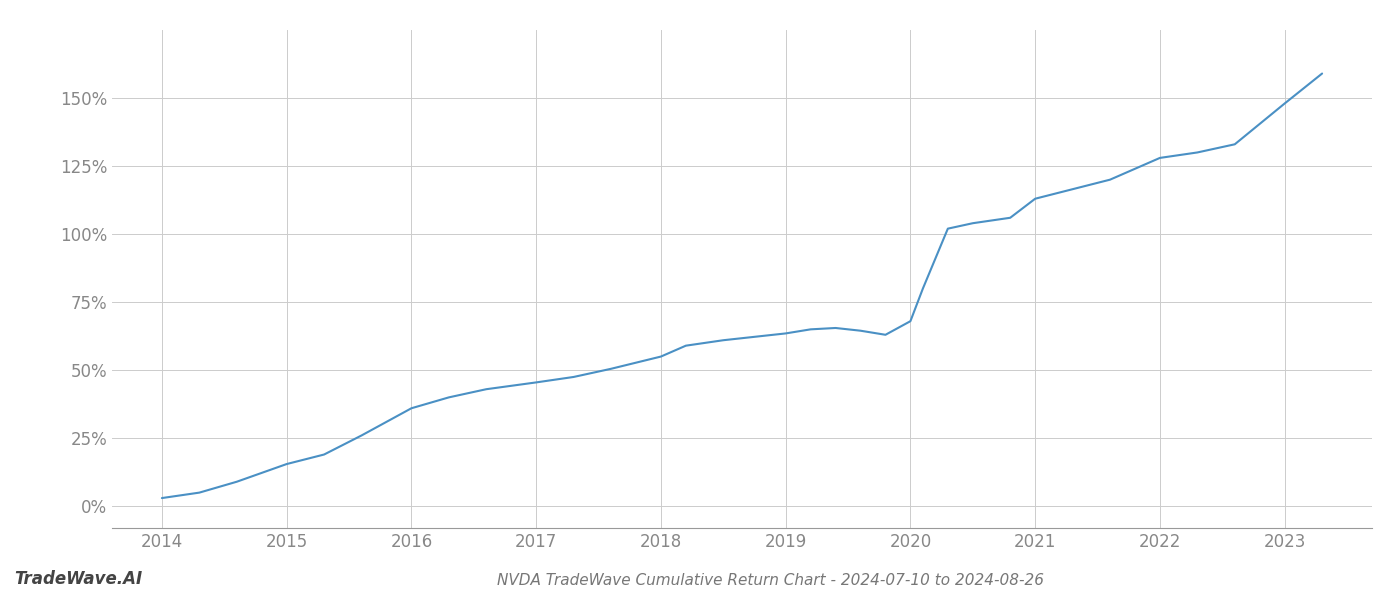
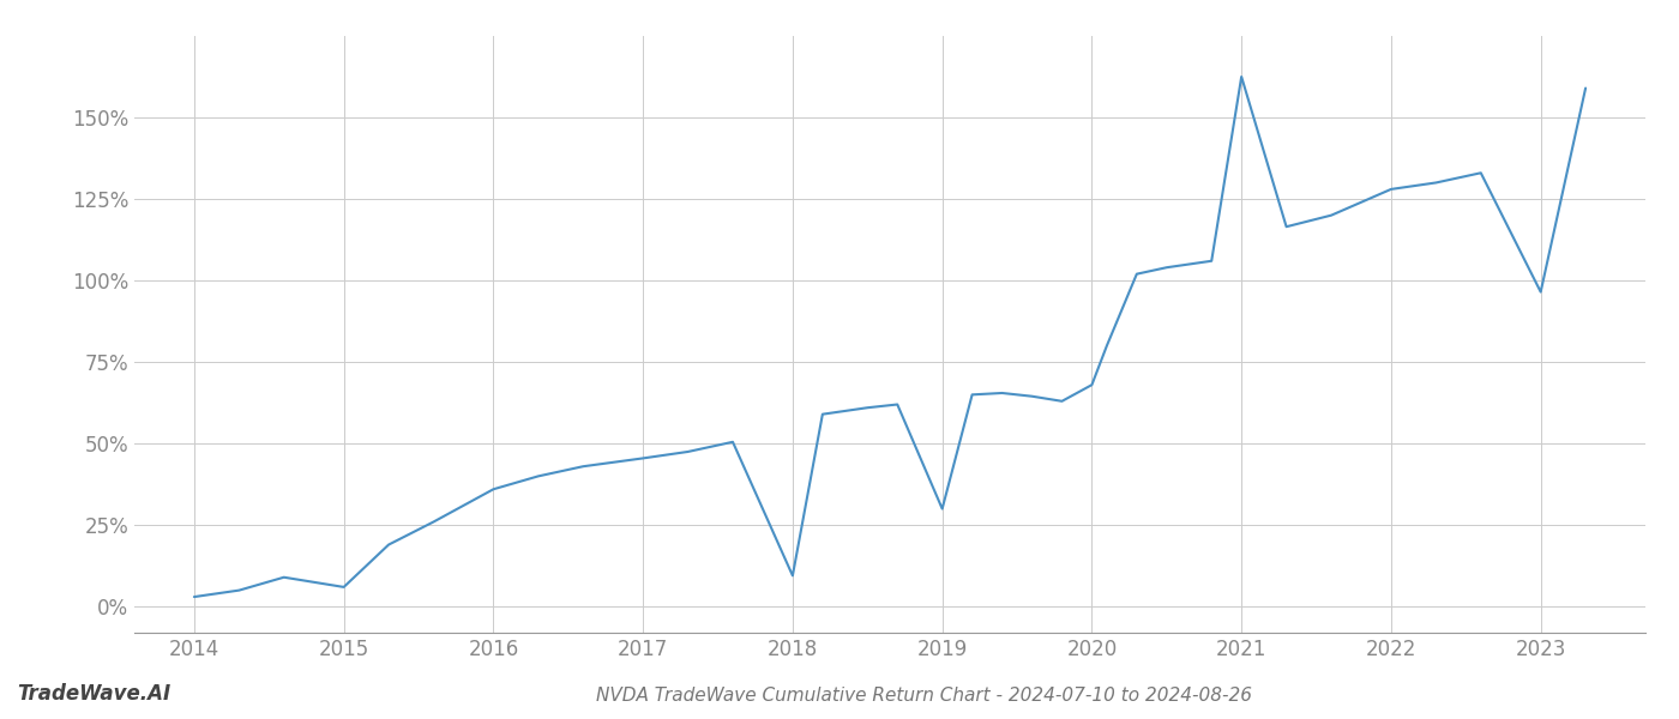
2015: 15.5% -> 6.0%
2018: 55.0% -> 9.5%
2019: 63.5% -> 30.0%
2021: 113.0% -> 162.5%
2023: 148.0% -> 96.5%
